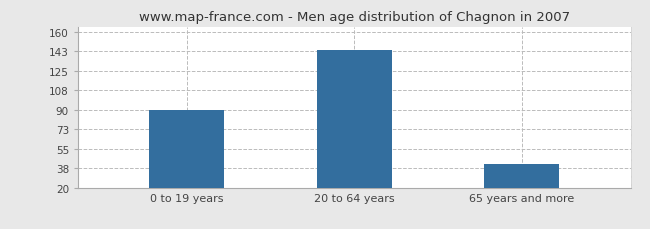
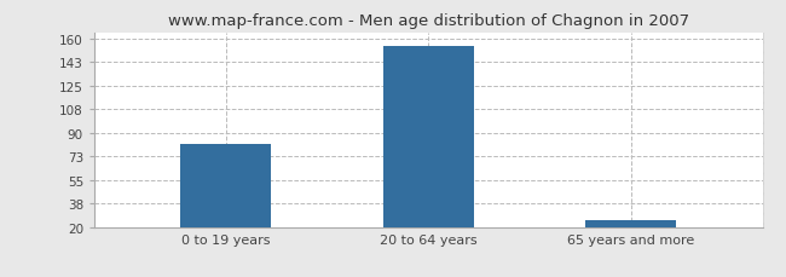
0 to 19 years: 90 -> 82
20 to 64 years: 144 -> 155
65 years and more: 41 -> 25
